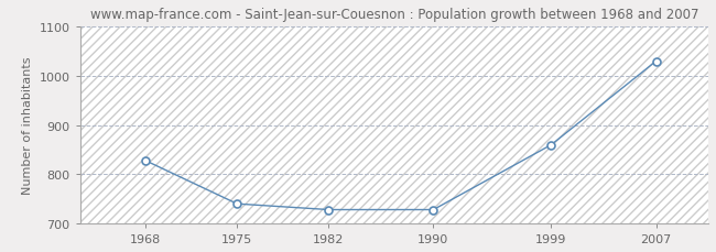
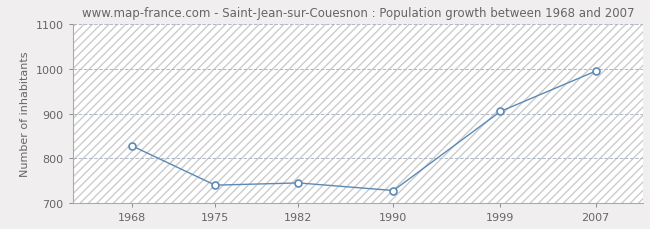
1982: 728 -> 745
1999: 860 -> 905
2007: 1030 -> 995
